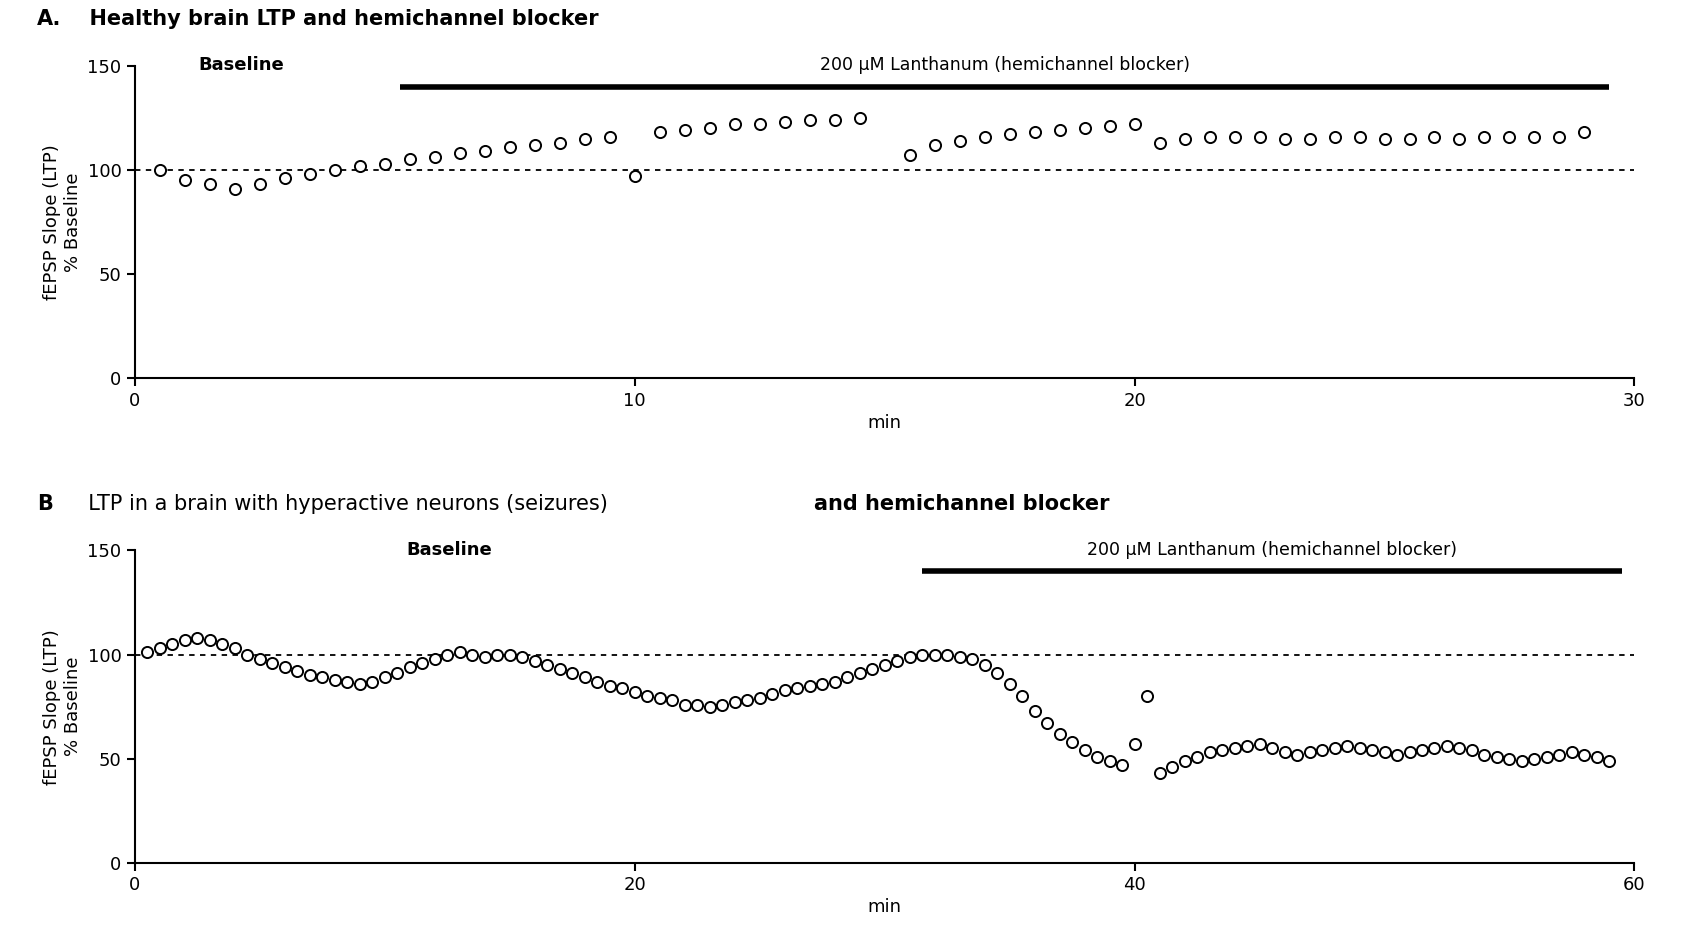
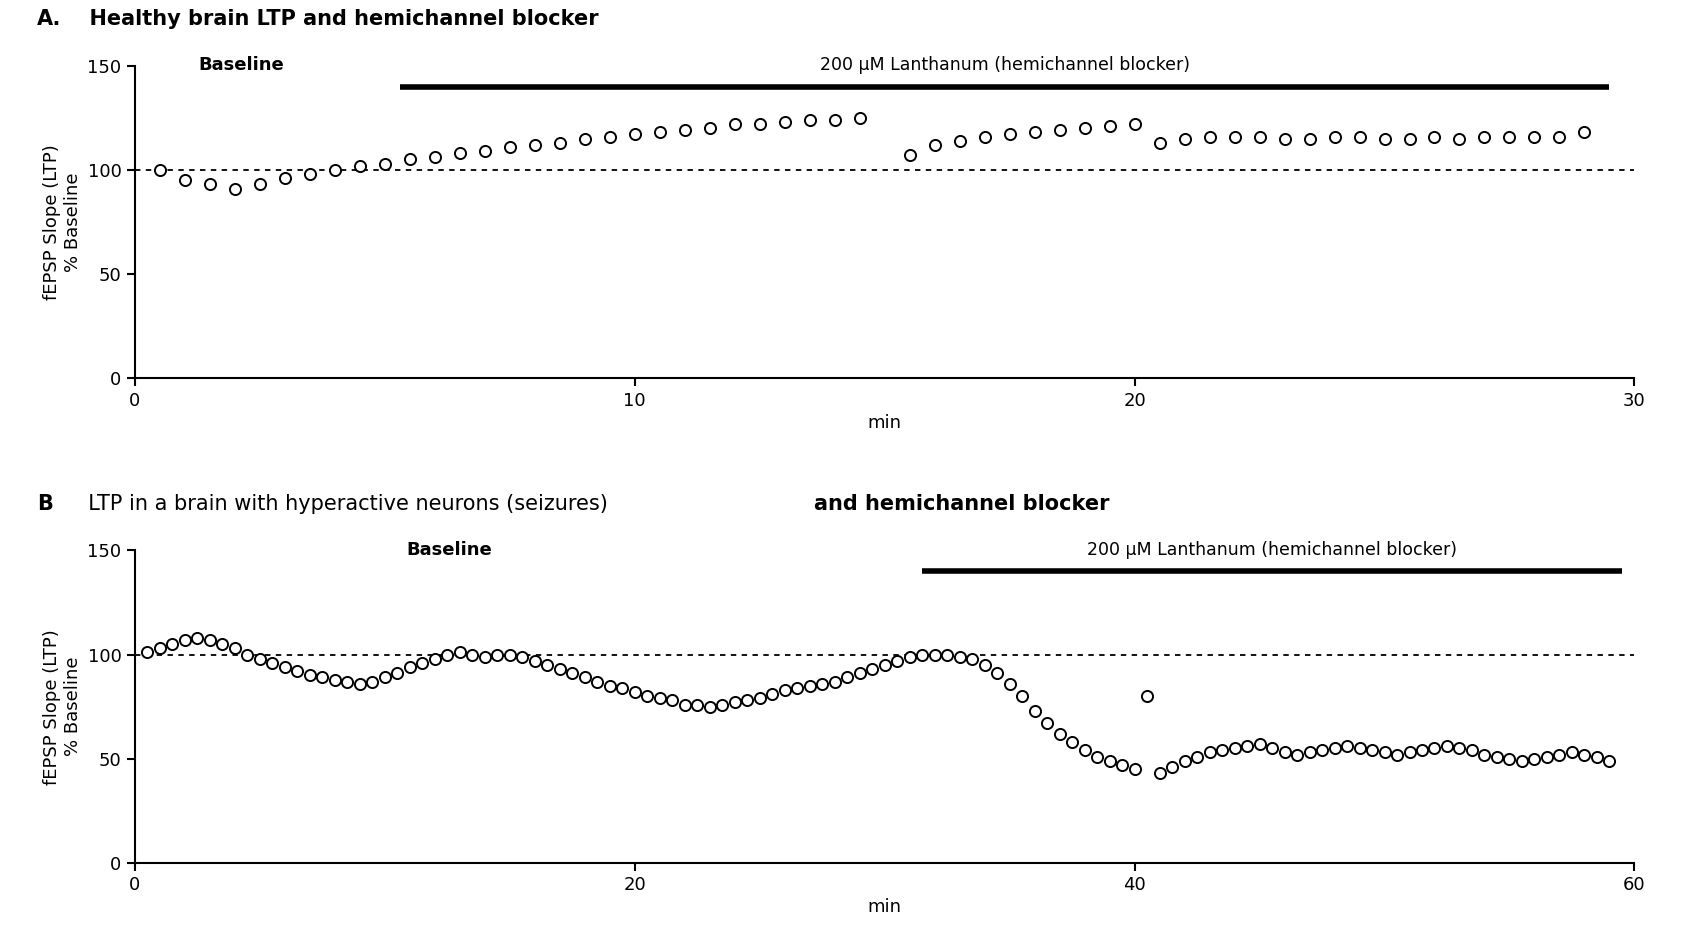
10: 97 -> 117
40: 57 -> 45
